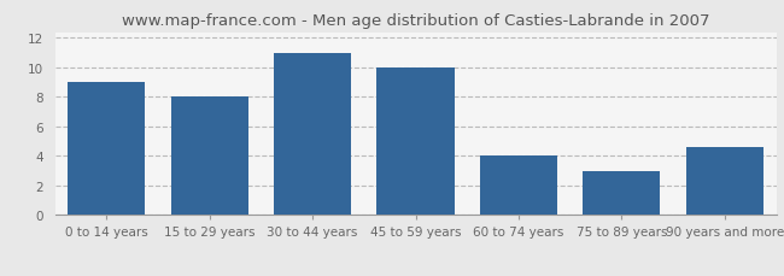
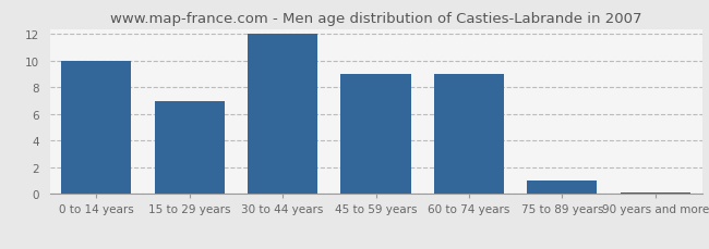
0 to 14 years: 9.0 -> 10.0
15 to 29 years: 8.0 -> 7.0
30 to 44 years: 11.0 -> 12.0
45 to 59 years: 10.0 -> 9.0
60 to 74 years: 4.0 -> 9.0
75 to 89 years: 3.0 -> 1.0
90 years and more: 4.6 -> 0.1
